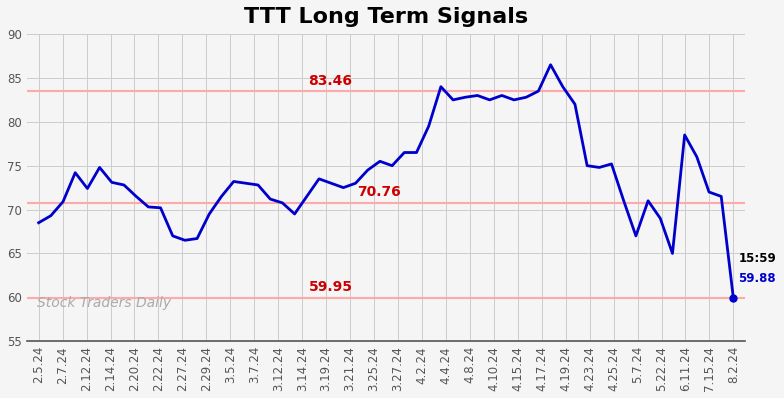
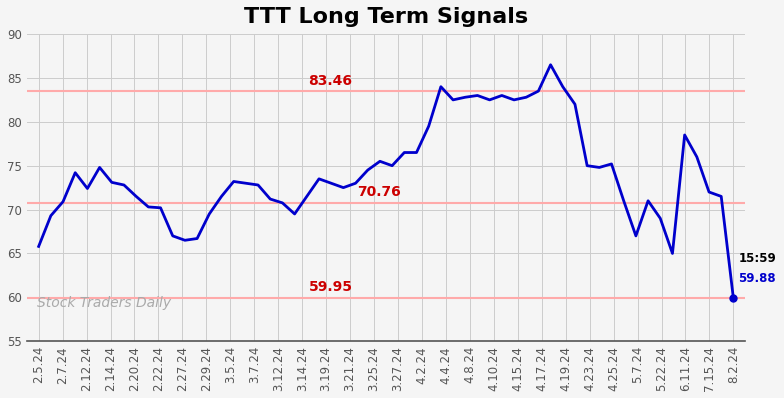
2.5.24: 68.5 -> 65.8
